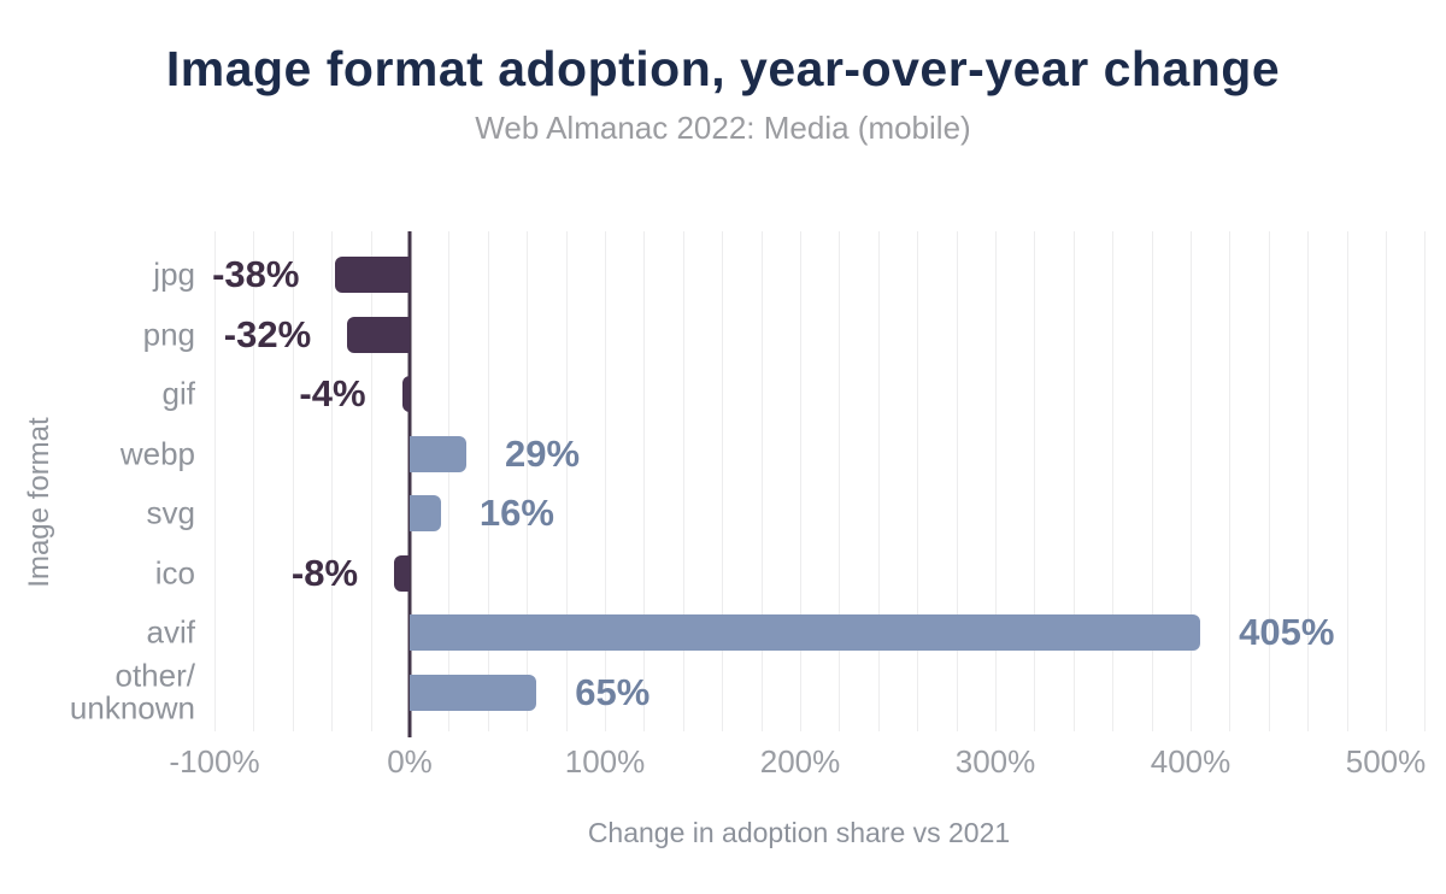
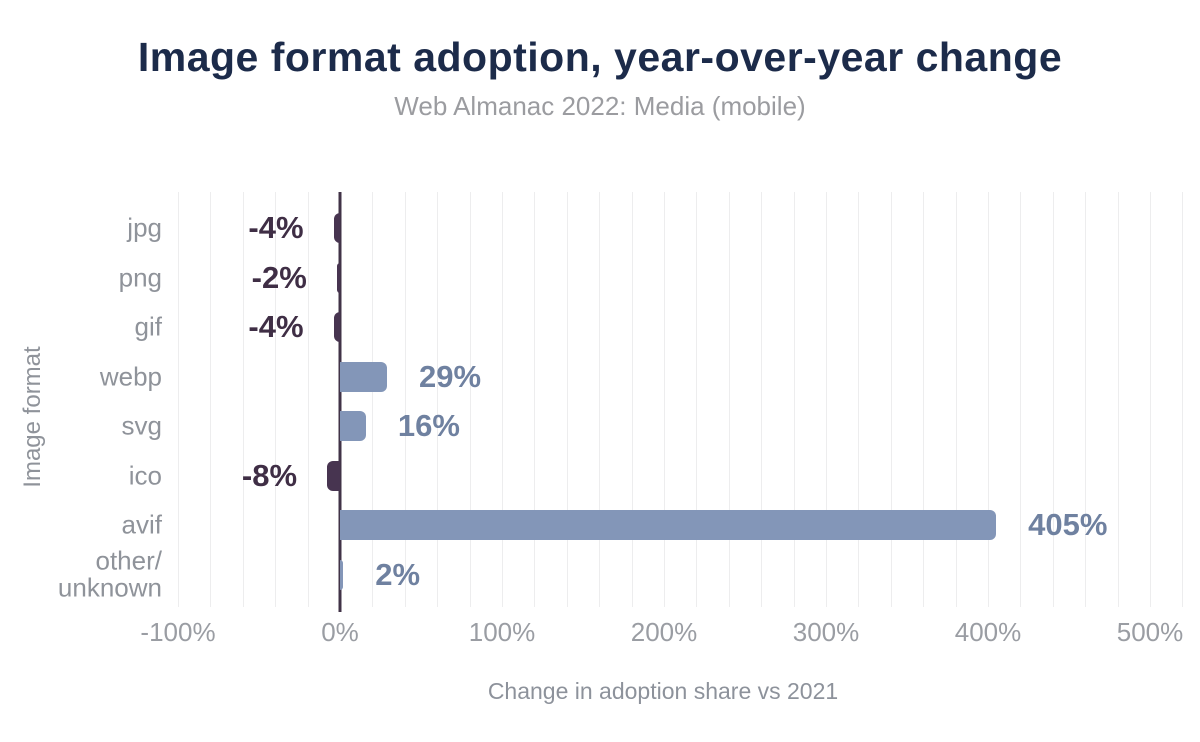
jpg: -38% -> -4%
png: -32% -> -2%
other/ unknown: 65% -> 2%
